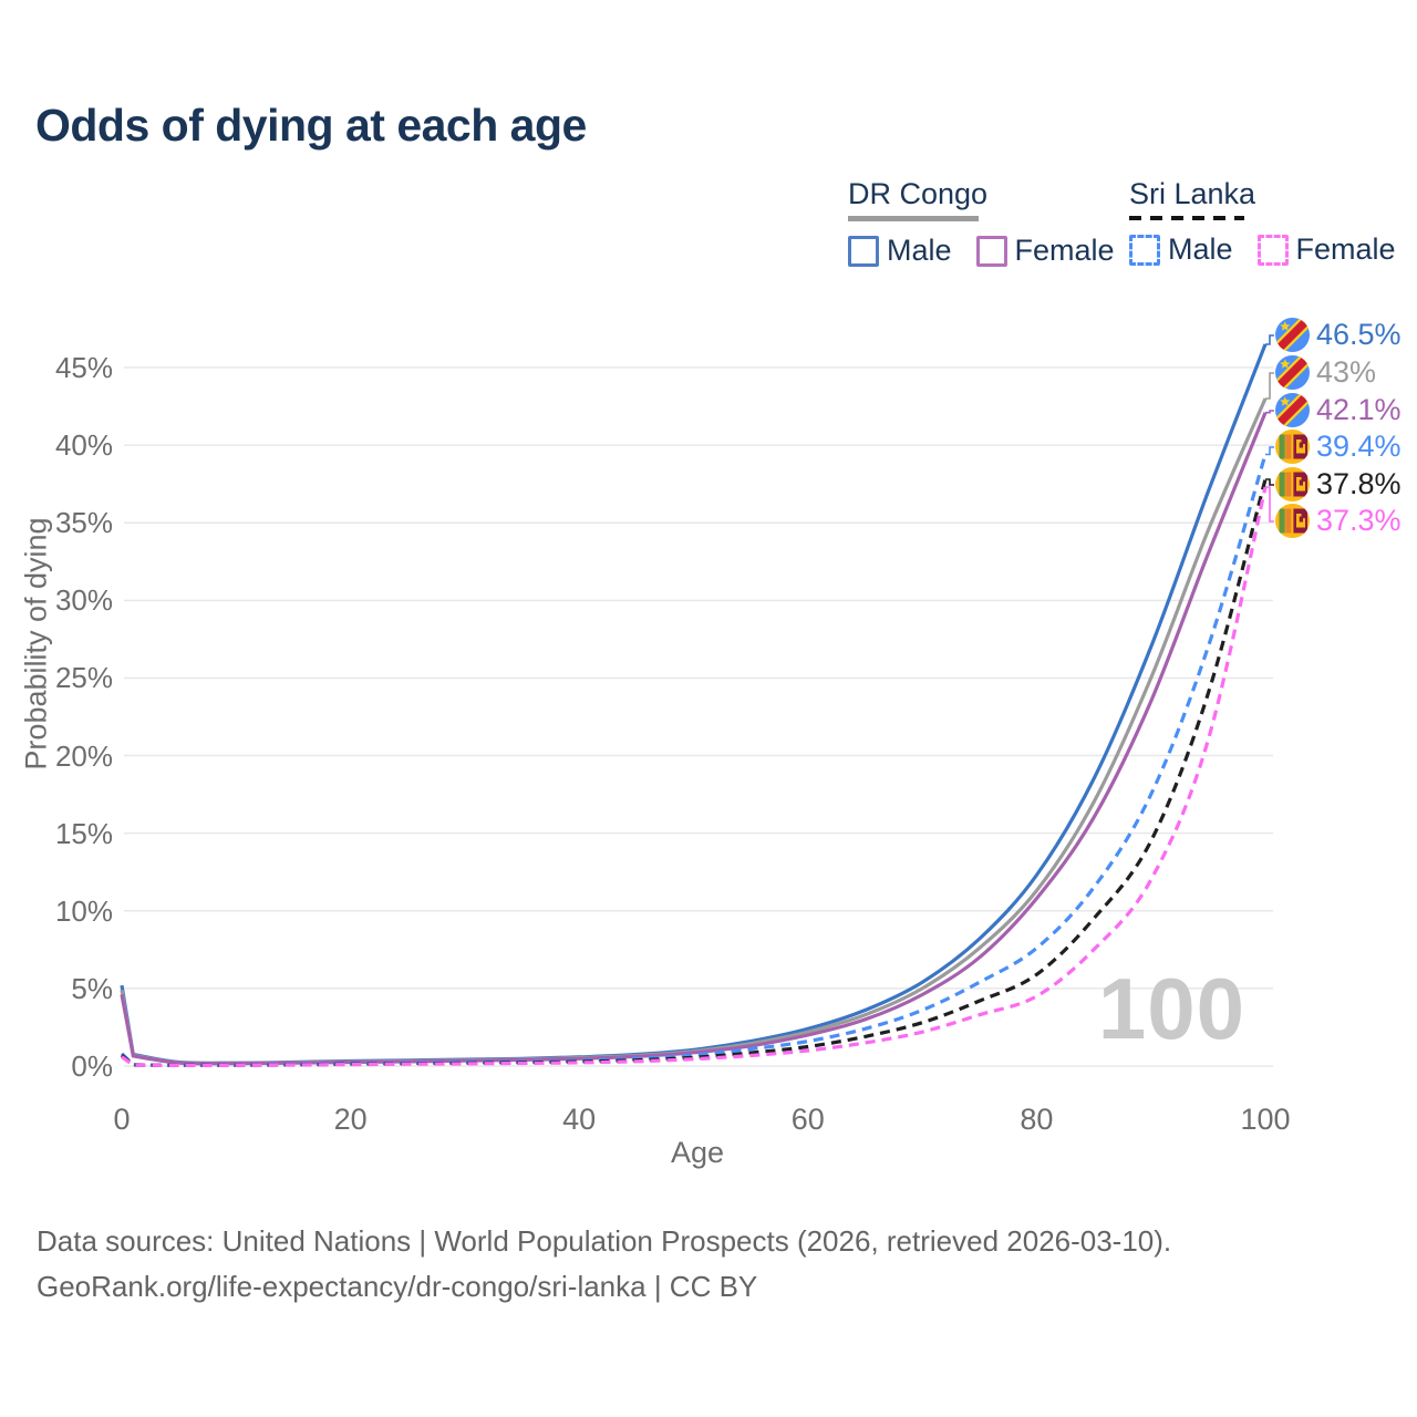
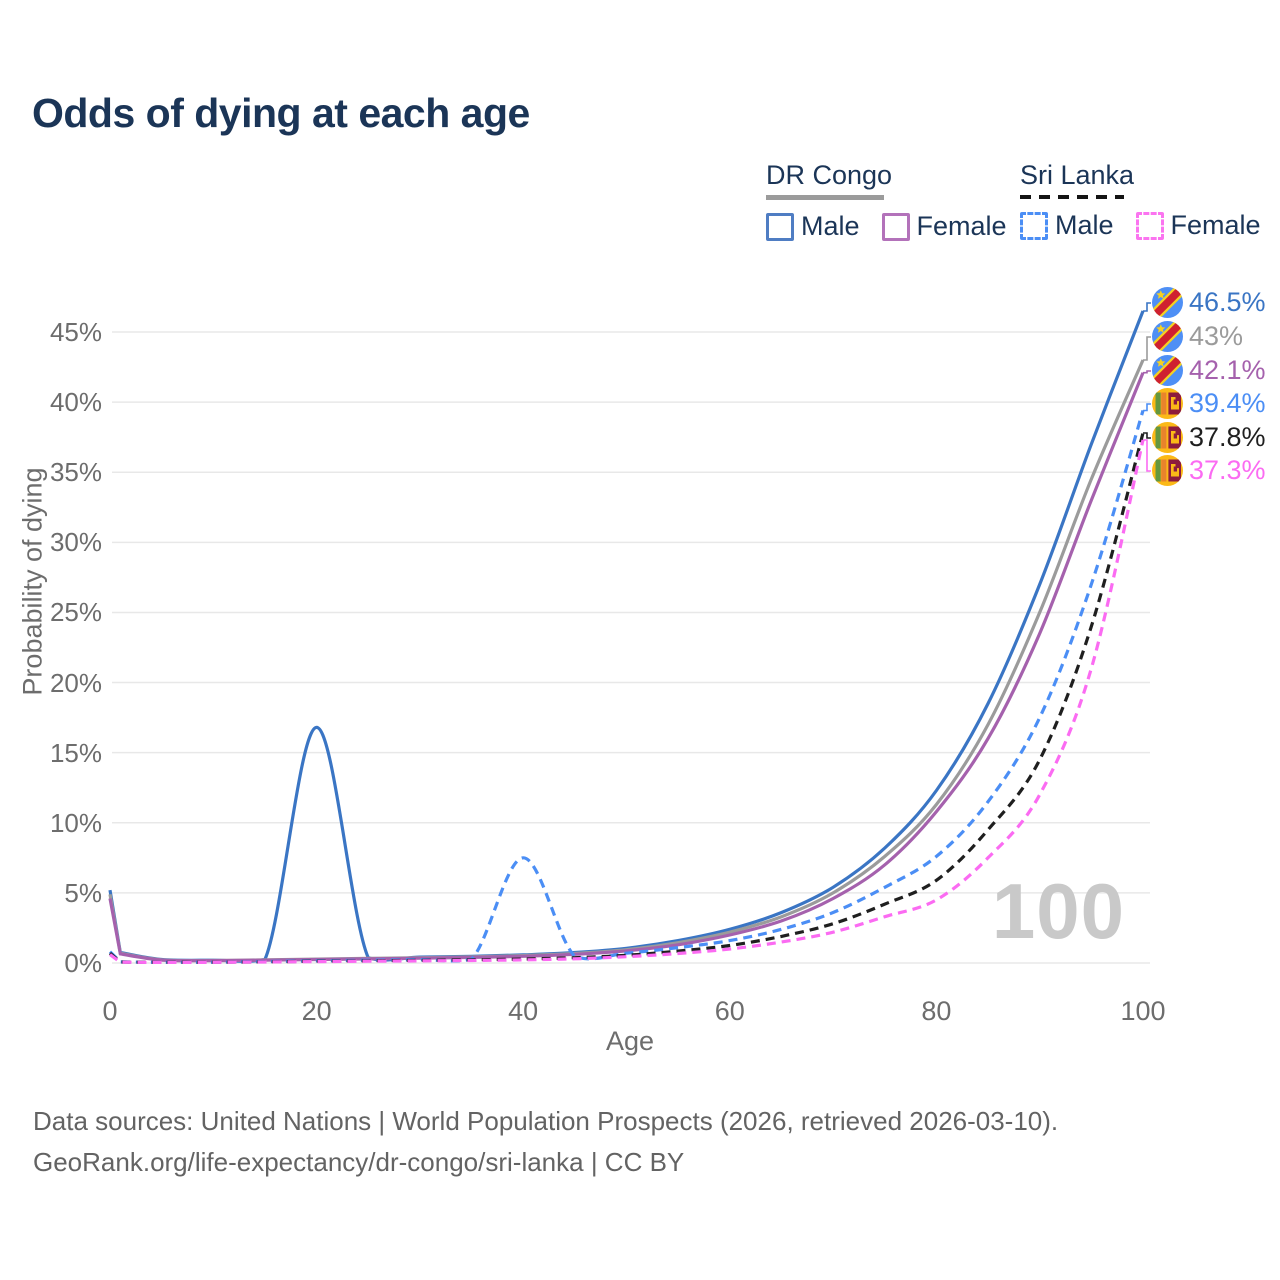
DR Congo Male/20: 0.3% -> 16.8%
Sri Lanka Male/40: 0.3% -> 7.5%
